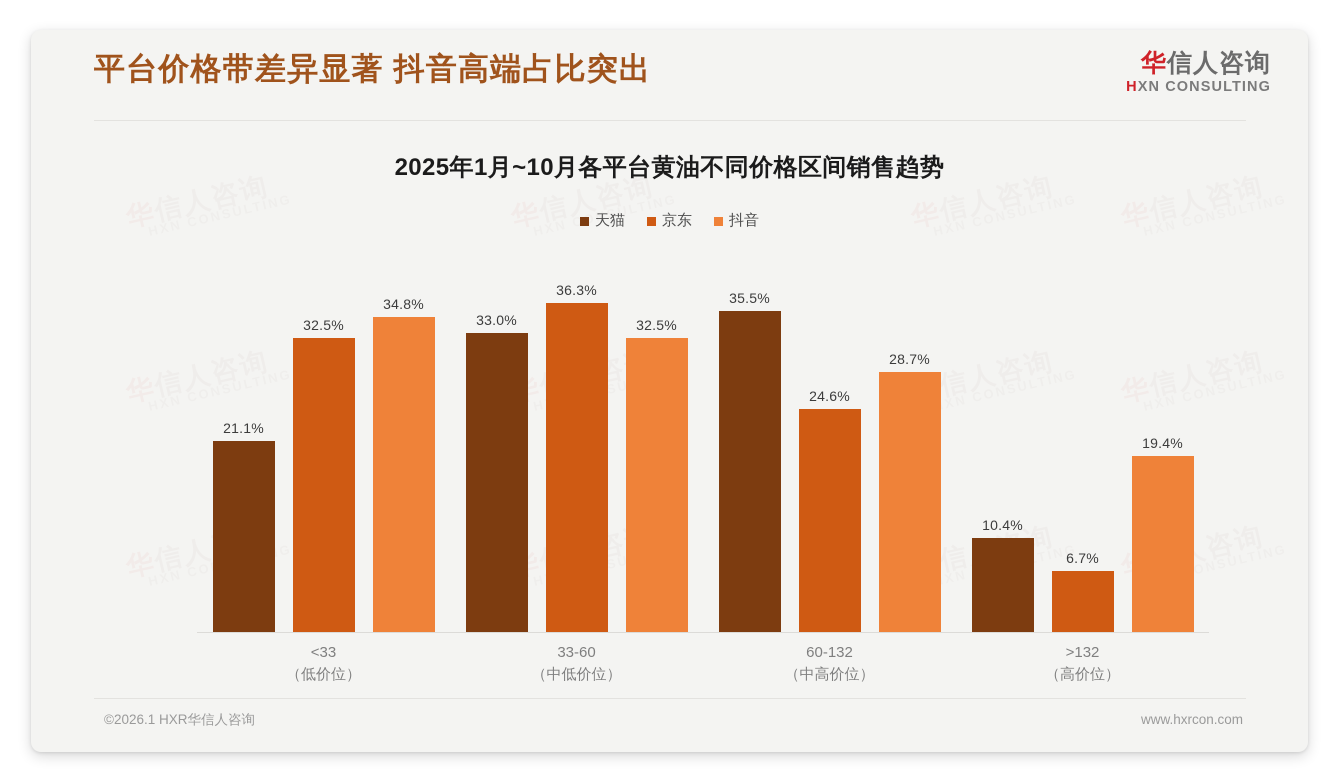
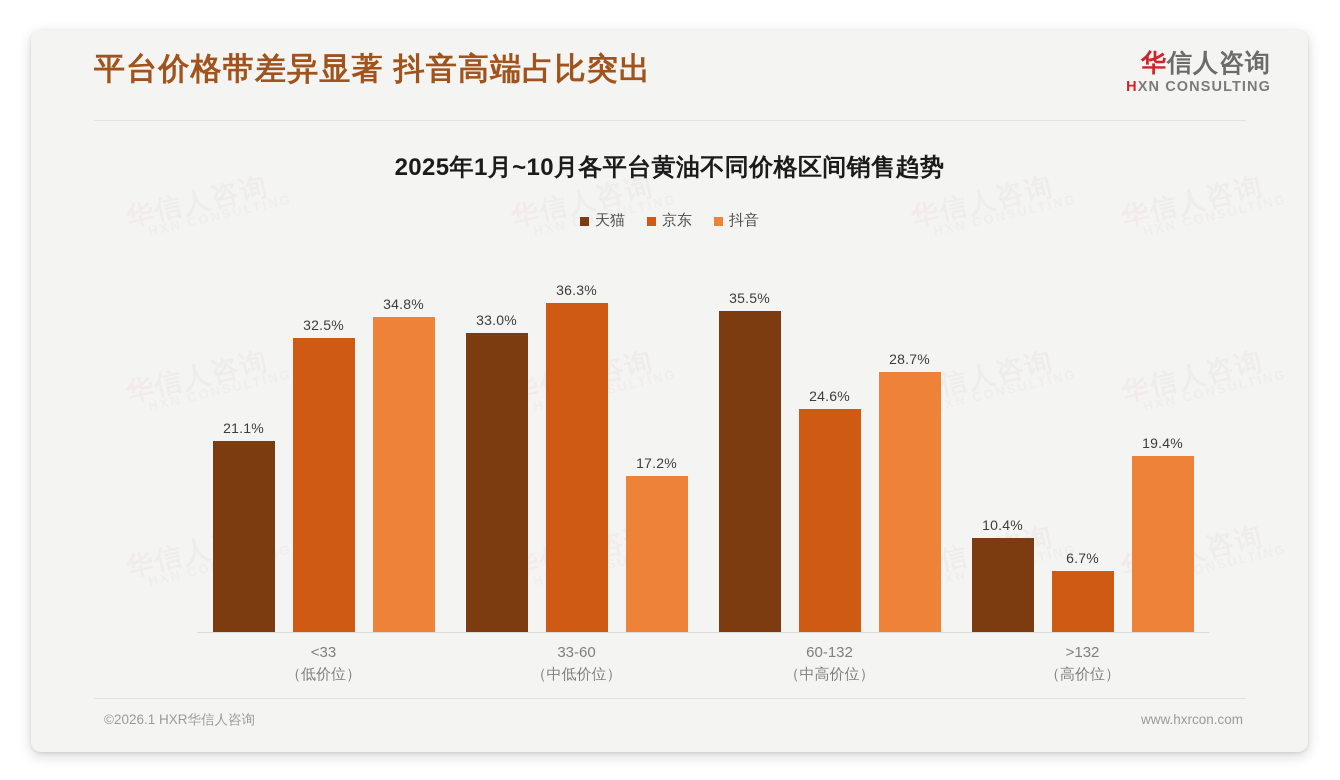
抖音/33-60: 32.5% -> 17.2%
